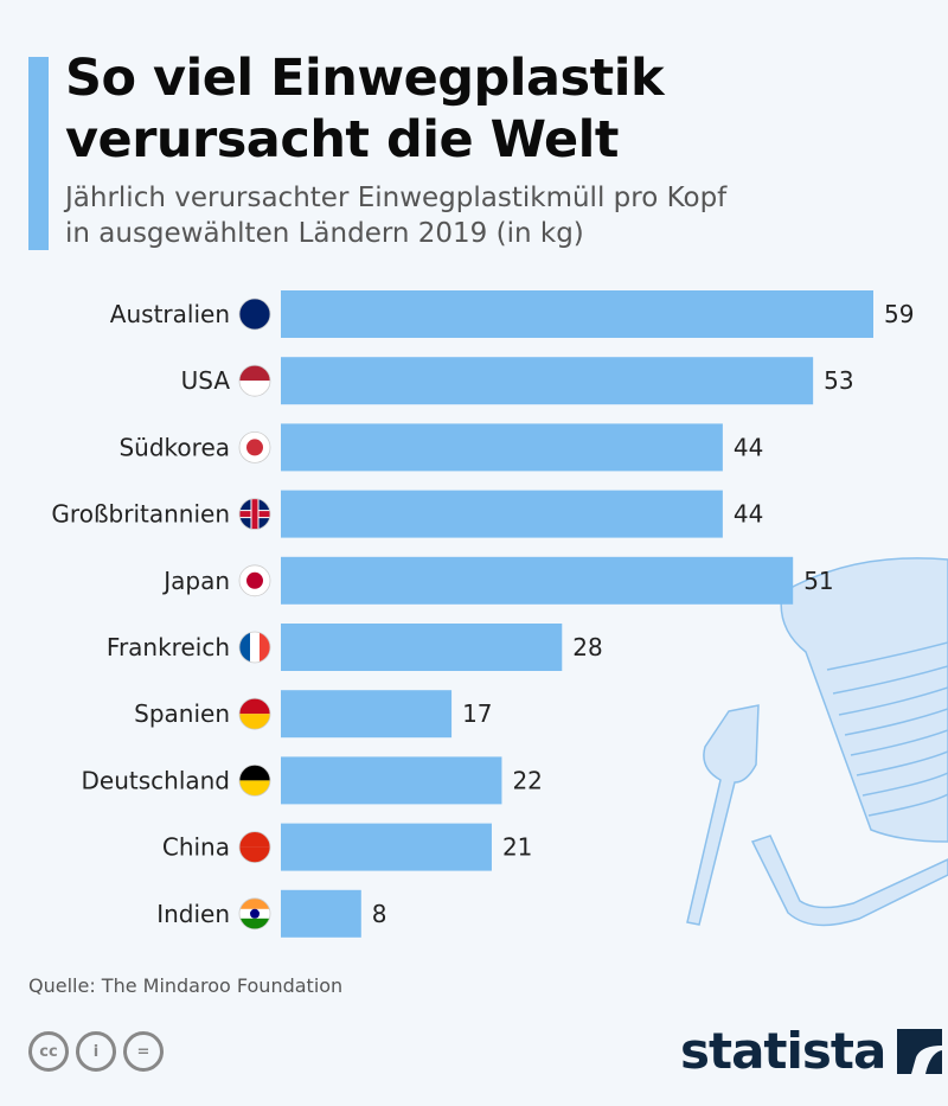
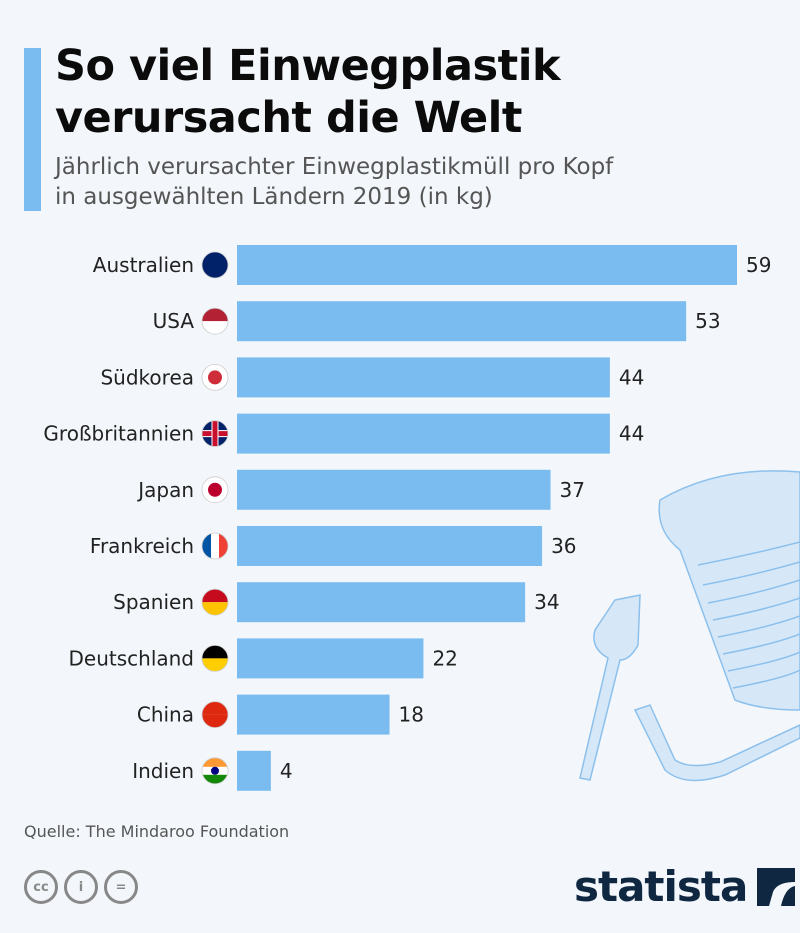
Japan: 51 -> 37
Frankreich: 28 -> 36
Spanien: 17 -> 34
China: 21 -> 18
Indien: 8 -> 4
